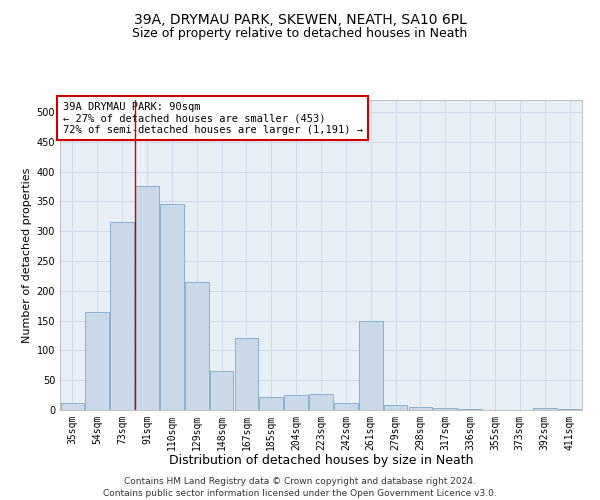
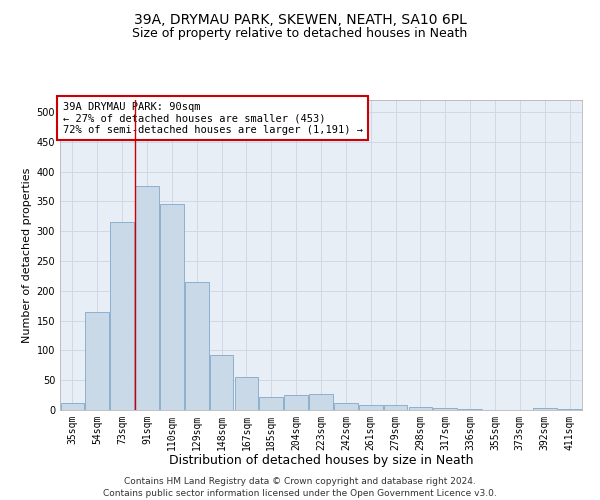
148sqm: 66 -> 93
167sqm: 120 -> 55
261sqm: 150 -> 8
